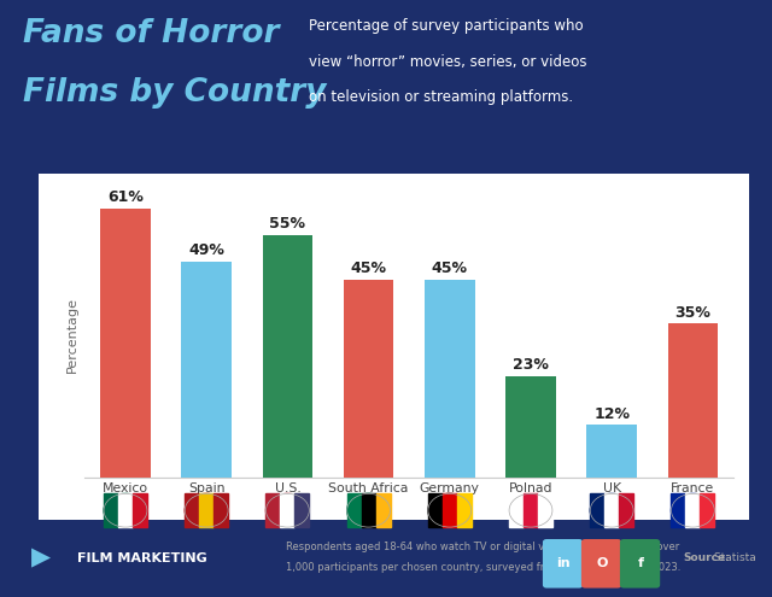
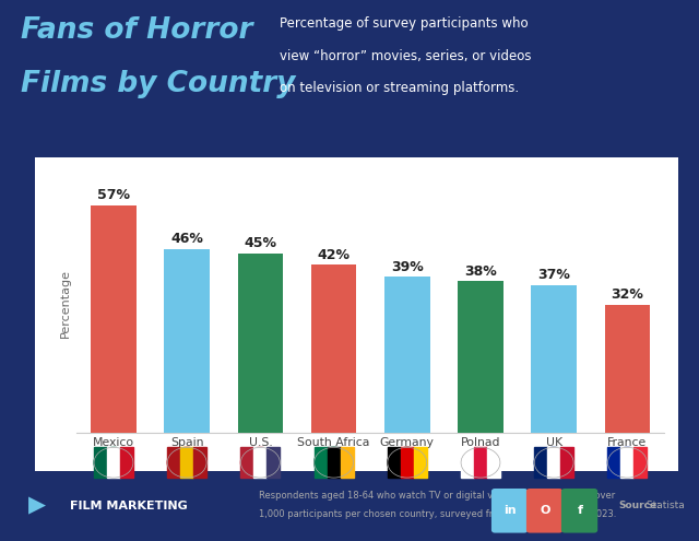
Mexico: 61% -> 57%
Spain: 49% -> 46%
U.S.: 55% -> 45%
South Africa: 45% -> 42%
Germany: 45% -> 39%
Polnad: 23% -> 38%
UK: 12% -> 37%
France: 35% -> 32%
